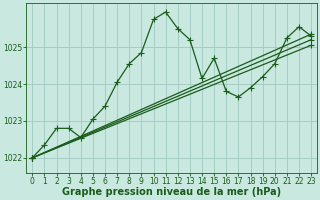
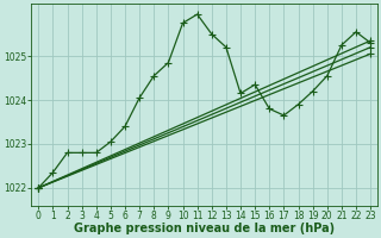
4: 1022.55 -> 1022.80
15: 1024.70 -> 1024.35
